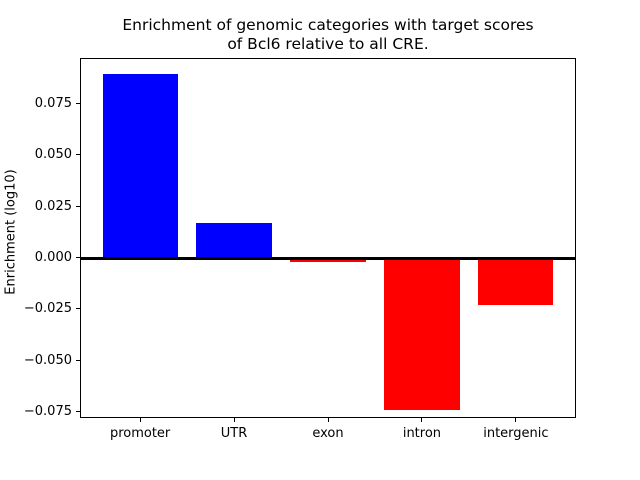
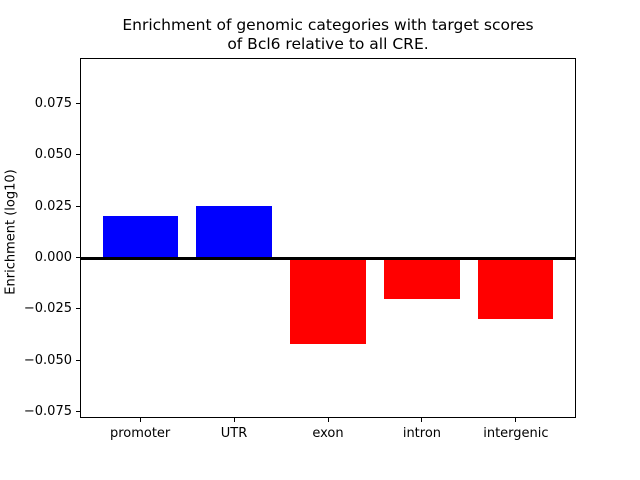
promoter: 0.089 -> 0.020
UTR: 0.017 -> 0.025
exon: -0.002 -> -0.042
intron: -0.074 -> -0.020
intergenic: -0.023 -> -0.030
